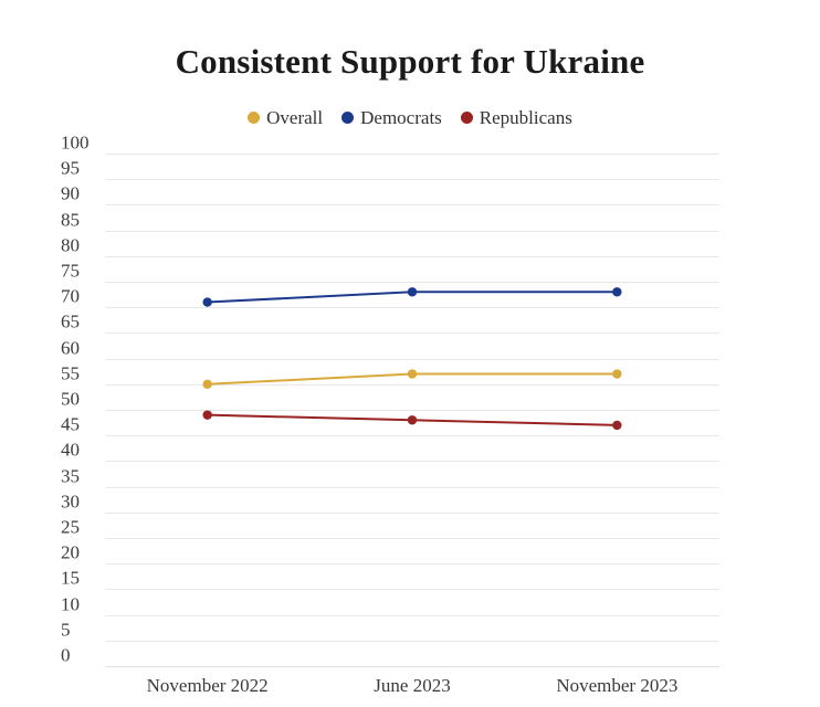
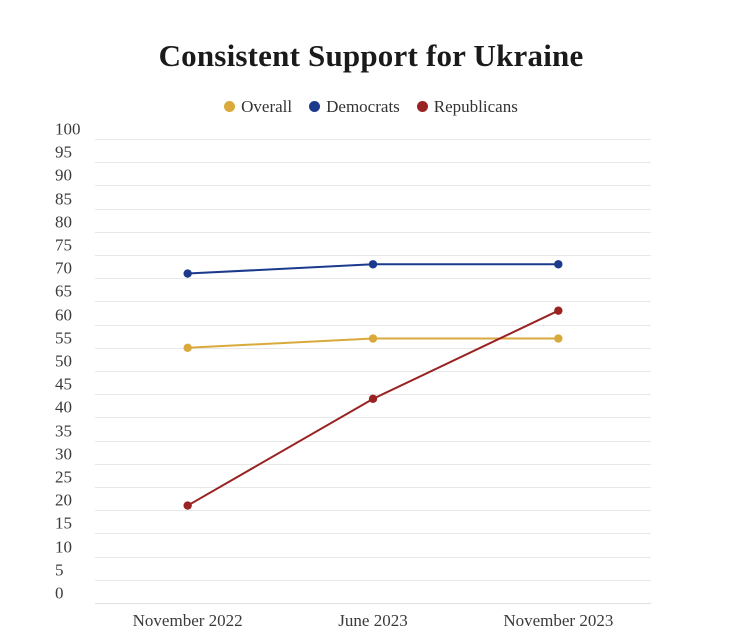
Republicans/November 2022: 49 -> 21
Republicans/June 2023: 48 -> 44
Republicans/November 2023: 47 -> 63
